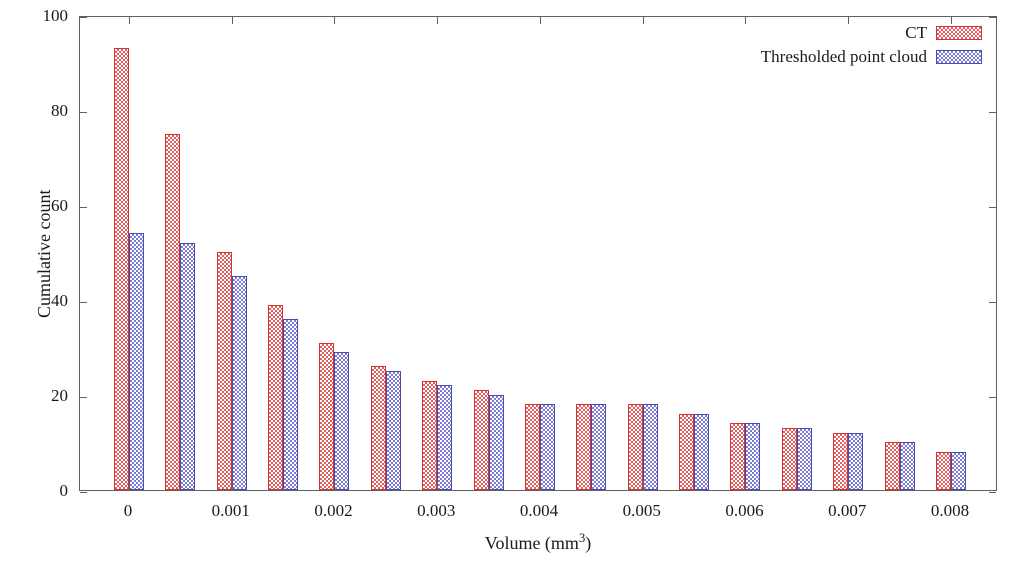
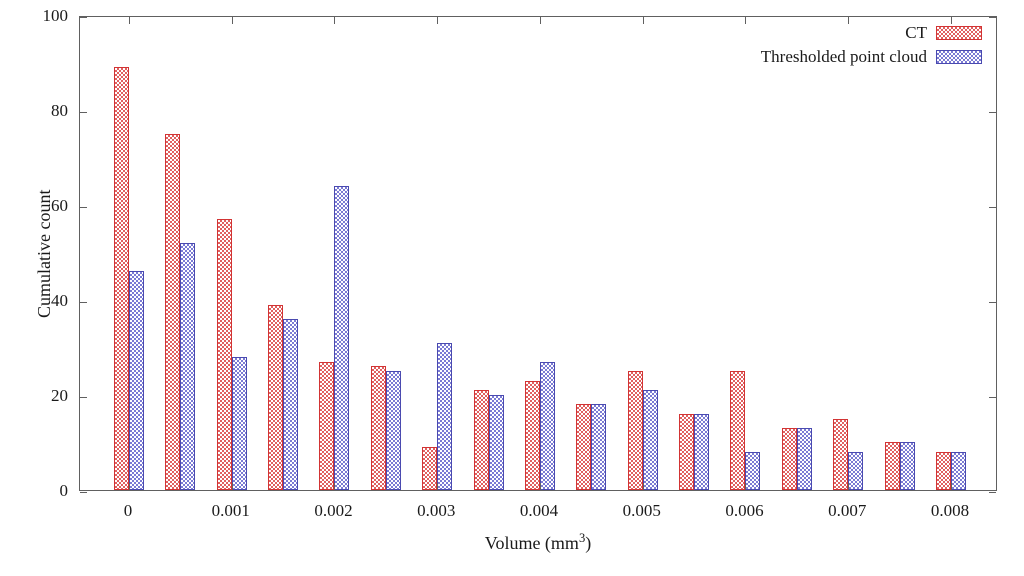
CT/0: 93 -> 89
Thresholded point cloud/0: 54 -> 46
CT/0.001: 50 -> 57
Thresholded point cloud/0.001: 45 -> 28
CT/0.002: 31 -> 27
Thresholded point cloud/0.002: 29 -> 64
CT/0.003: 23 -> 9
Thresholded point cloud/0.003: 22 -> 31
CT/0.004: 18 -> 23
Thresholded point cloud/0.004: 18 -> 27
CT/0.005: 18 -> 25
Thresholded point cloud/0.005: 18 -> 21
CT/0.006: 14 -> 25
Thresholded point cloud/0.006: 14 -> 8
CT/0.007: 12 -> 15
Thresholded point cloud/0.007: 12 -> 8
